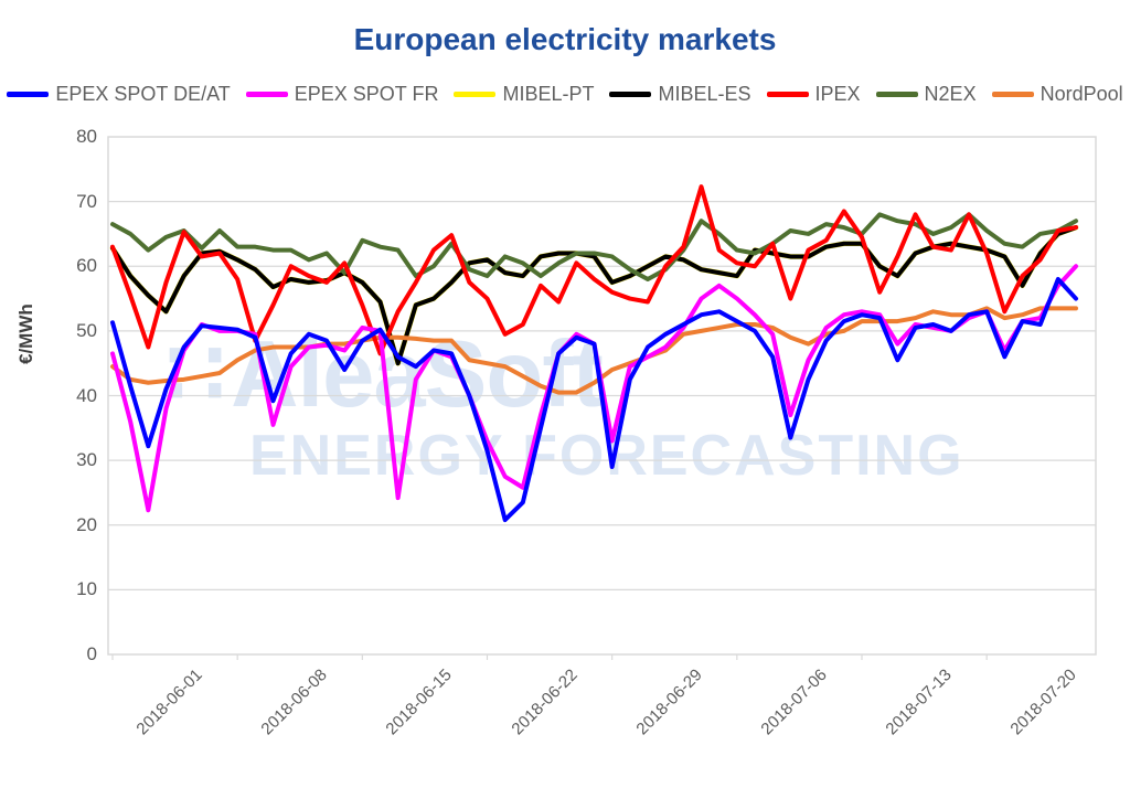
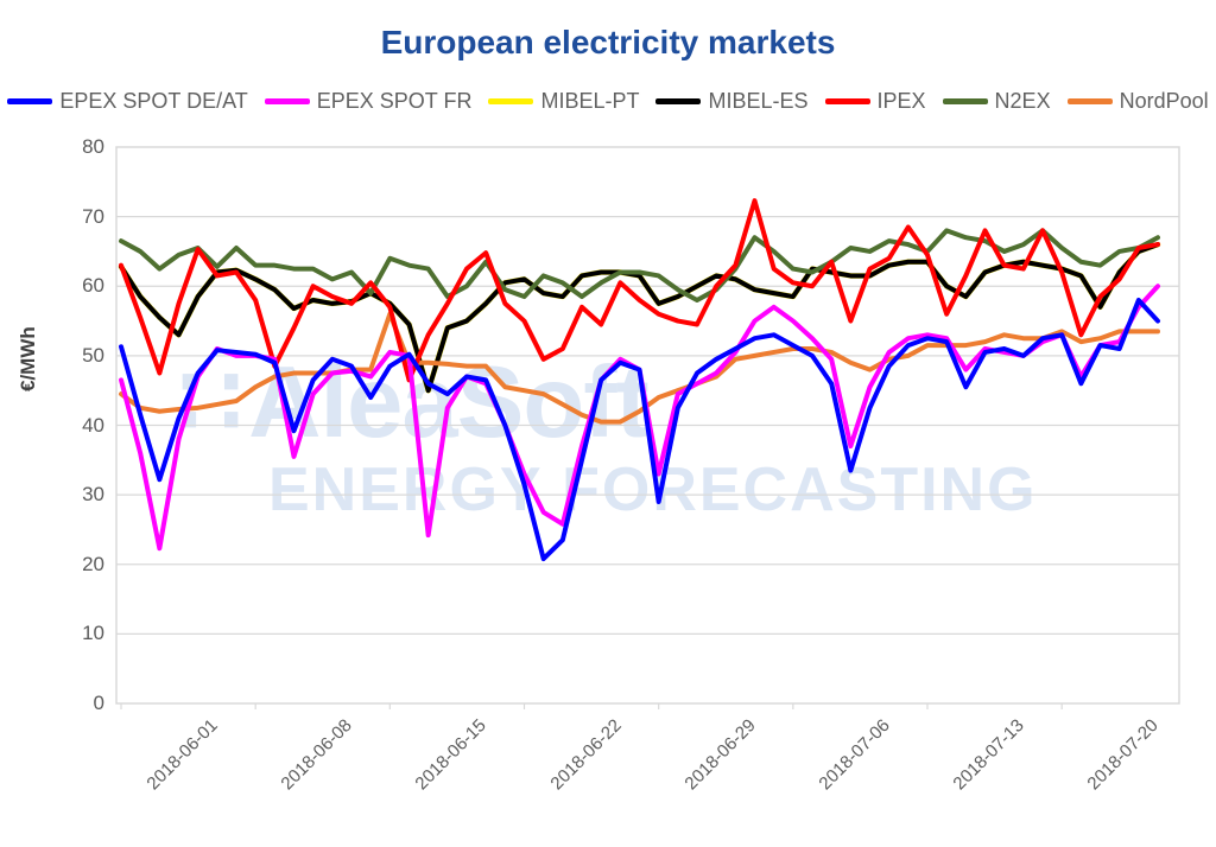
IPEX/2018-06-15: 54 -> 57
NordPool/2018-06-15: 48 -> 56
